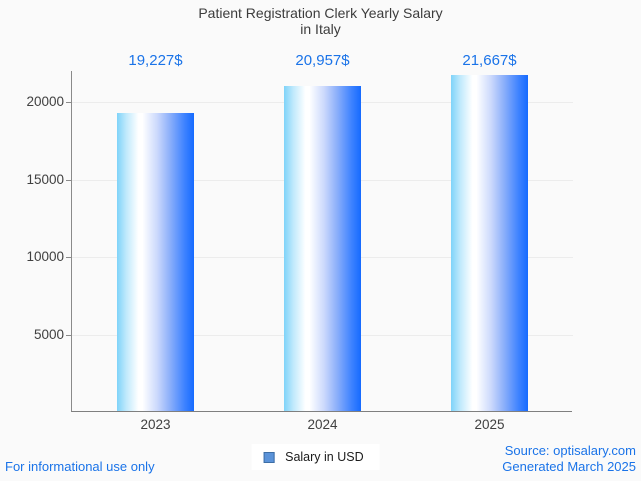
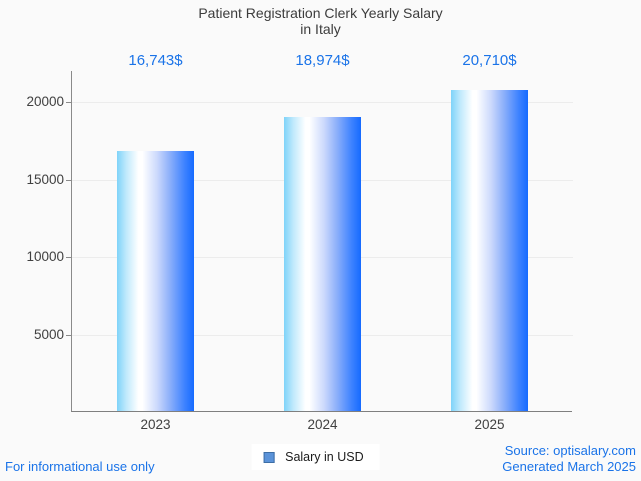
2023: 19,227 -> 16,743
2024: 20,957 -> 18,974
2025: 21,667 -> 20,710
